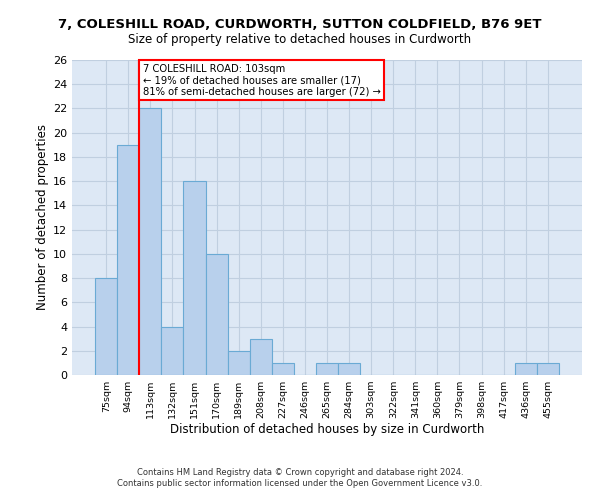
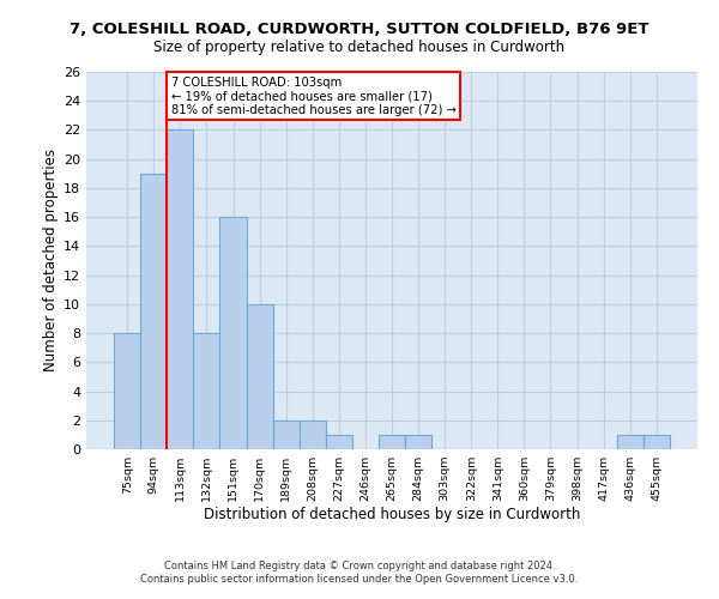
132sqm: 4 -> 8
208sqm: 3 -> 2
